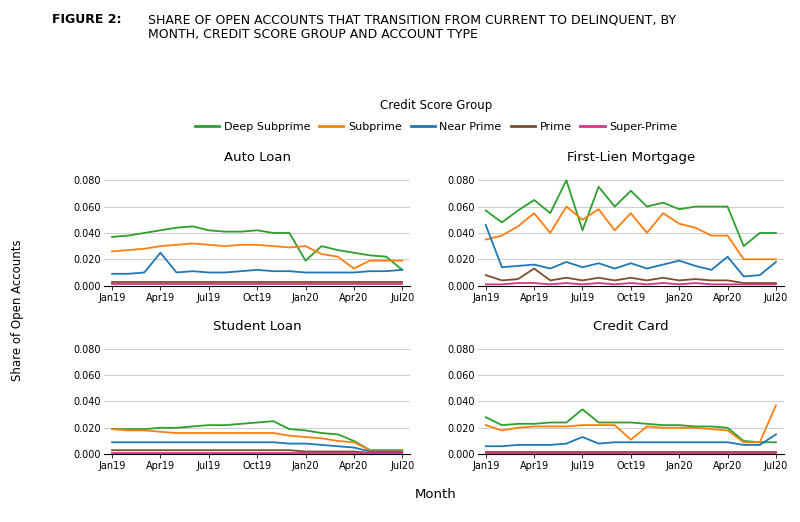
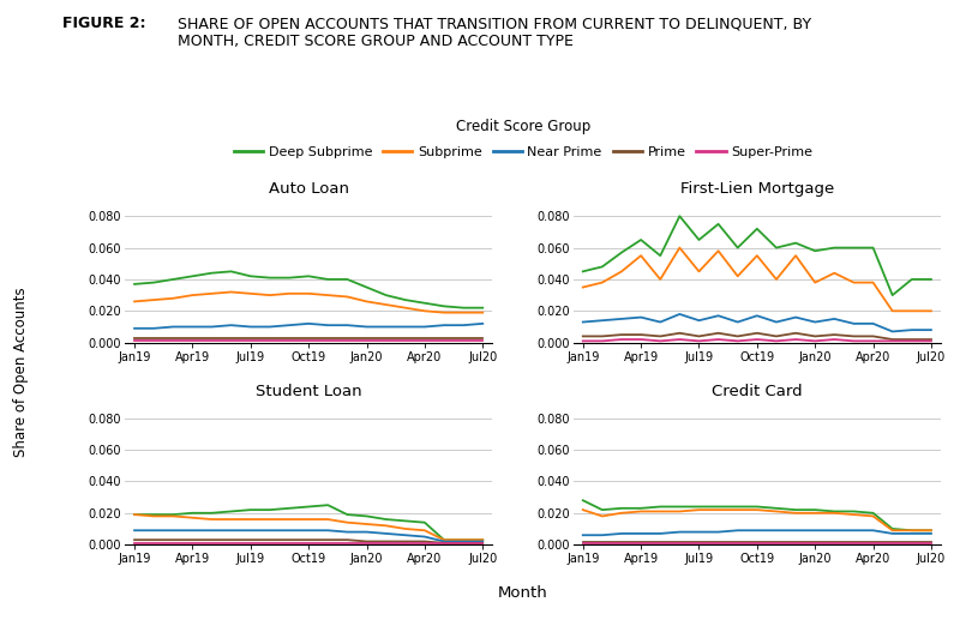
Auto Loan/Near Prime/Apr19: 0.025 -> 0.010
Auto Loan/Deep Subprime/Jan20: 0.019 -> 0.035
Auto Loan/Subprime/Jan20: 0.030 -> 0.026
Auto Loan/Subprime/Apr20: 0.013 -> 0.020
Auto Loan/Deep Subprime/Jul20: 0.012 -> 0.022
First-Lien Mortgage/Deep Subprime/Jan19: 0.057 -> 0.045
First-Lien Mortgage/Near Prime/Jan19: 0.046 -> 0.013
First-Lien Mortgage/Prime/Jan19: 0.008 -> 0.004
First-Lien Mortgage/Prime/Apr19: 0.013 -> 0.005
First-Lien Mortgage/Deep Subprime/Jul19: 0.042 -> 0.065
First-Lien Mortgage/Subprime/Jul19: 0.050 -> 0.045
First-Lien Mortgage/Subprime/Jan20: 0.047 -> 0.038
First-Lien Mortgage/Near Prime/Jan20: 0.019 -> 0.013
First-Lien Mortgage/Near Prime/Apr20: 0.022 -> 0.012
First-Lien Mortgage/Near Prime/Jul20: 0.018 -> 0.008
Student Loan/Deep Subprime/Apr20: 0.010 -> 0.014
Credit Card/Deep Subprime/Jul19: 0.034 -> 0.024
Credit Card/Near Prime/Jul19: 0.013 -> 0.008
Credit Card/Subprime/Oct19: 0.011 -> 0.022
Credit Card/Subprime/Jul20: 0.037 -> 0.009
Credit Card/Near Prime/Jul20: 0.015 -> 0.007
